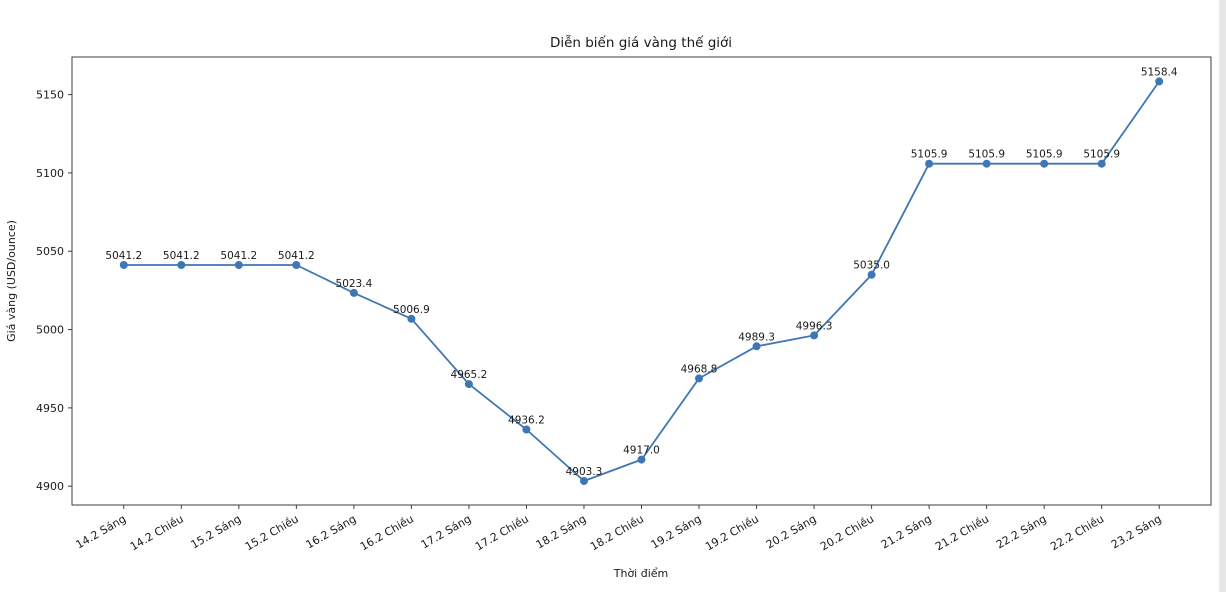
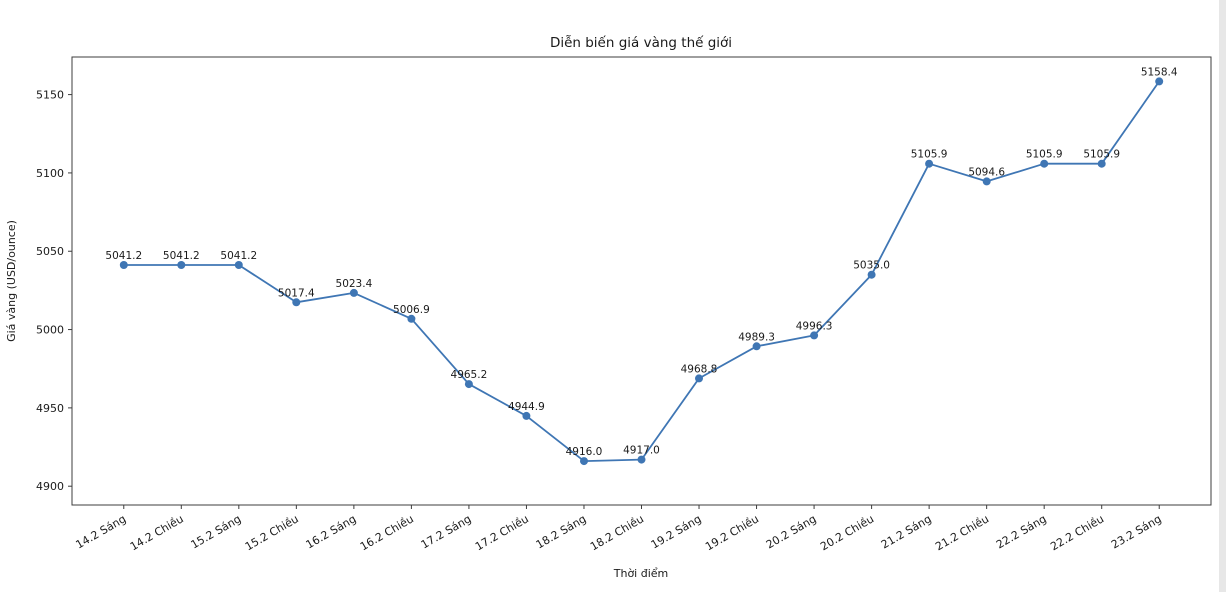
15.2 Chiều: 5041.2 -> 5017.4
17.2 Chiều: 4936.2 -> 4944.9
18.2 Sáng: 4903.3 -> 4916.0
21.2 Chiều: 5105.9 -> 5094.6
